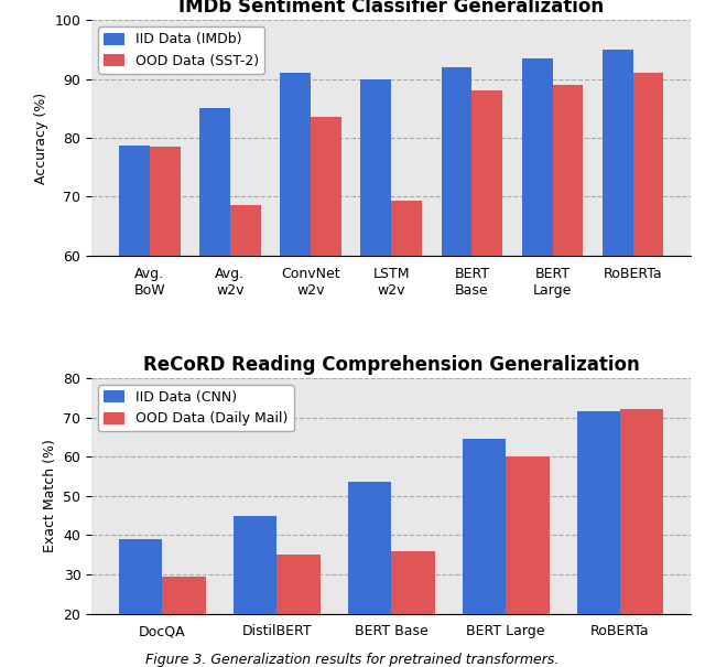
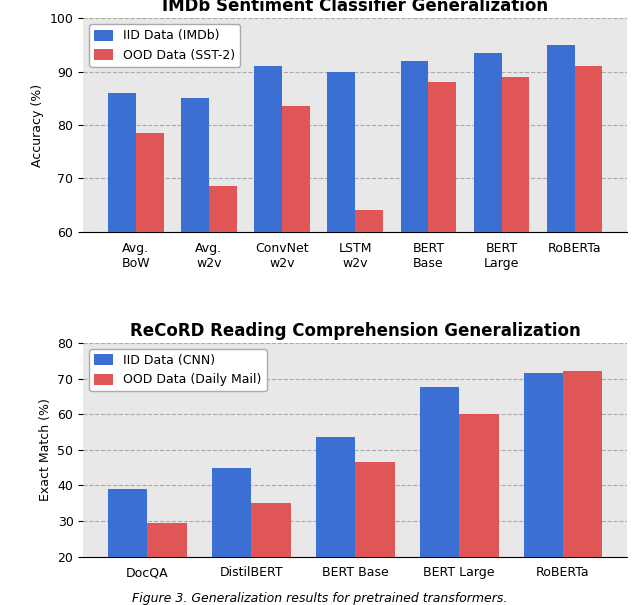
IID Data (IMDb)/Avg. BoW: 78.6 -> 86.0
OOD Data (SST-2)/LSTM w2v: 69.4 -> 64.0
ReCoRD Reading Comprehension Generalization/OOD Data (Daily Mail)/BERT Base: 36.0 -> 46.5
ReCoRD Reading Comprehension Generalization/IID Data (CNN)/BERT Large: 64.5 -> 67.5
